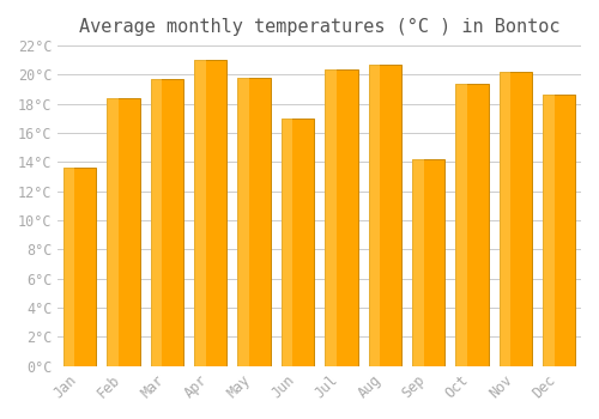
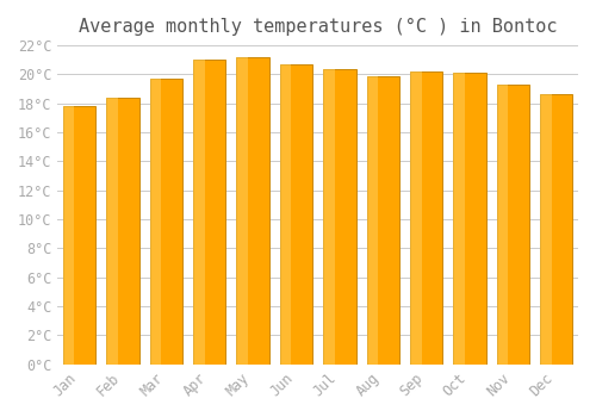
Jan: 13.6°C -> 17.8°C
May: 19.8°C -> 21.2°C
Jun: 17.0°C -> 20.7°C
Aug: 20.7°C -> 19.9°C
Sep: 14.2°C -> 20.2°C
Oct: 19.4°C -> 20.1°C
Nov: 20.2°C -> 19.3°C
